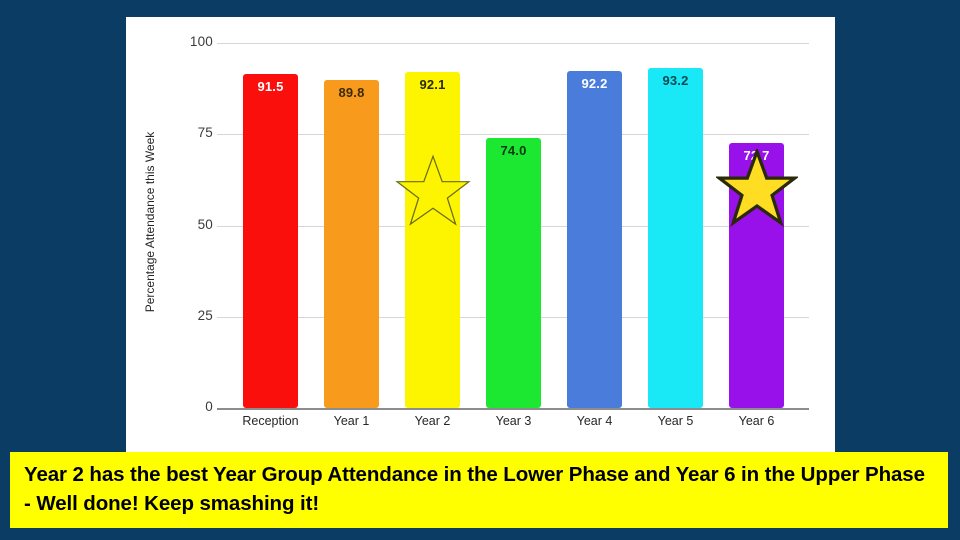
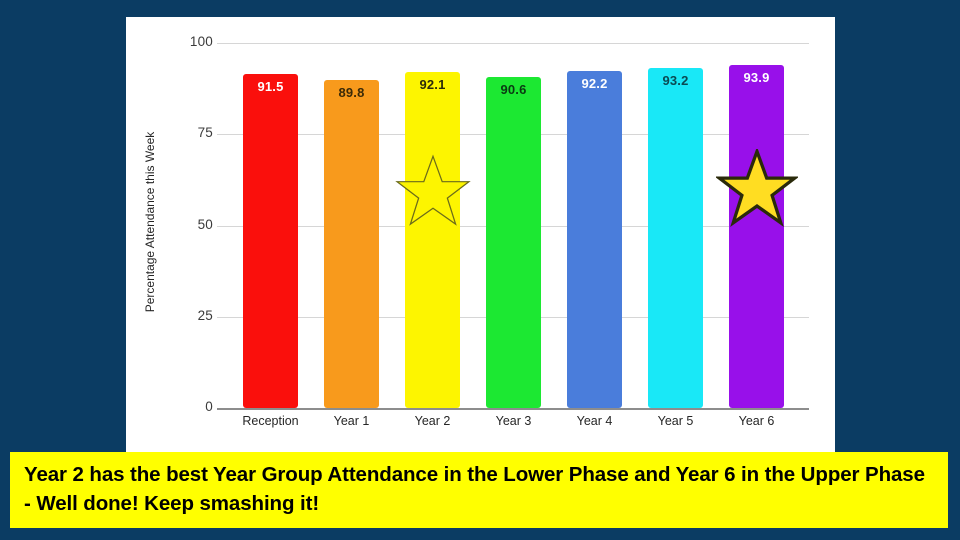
Year 3: 74.0 -> 90.6
Year 6: 72.7 -> 93.9
